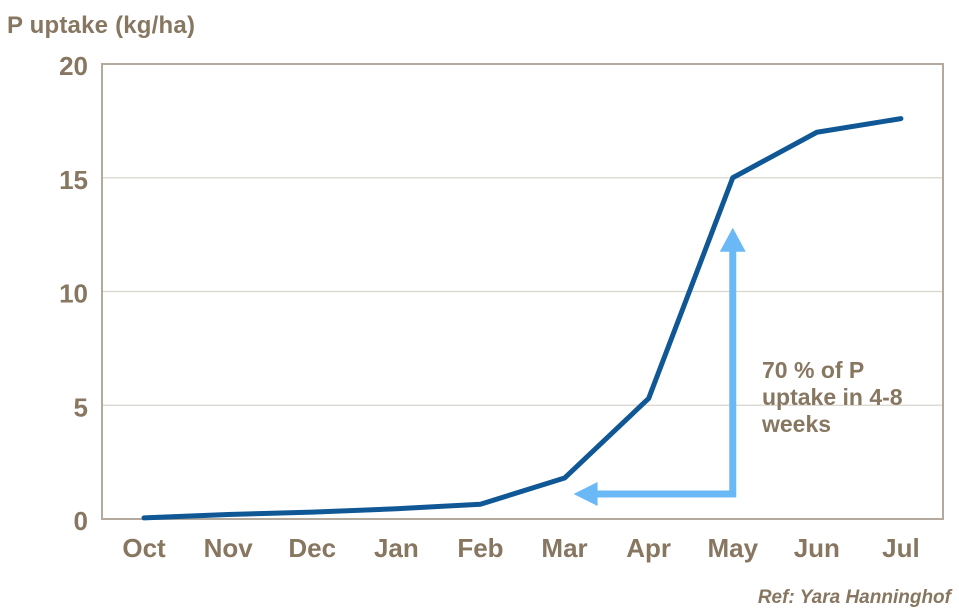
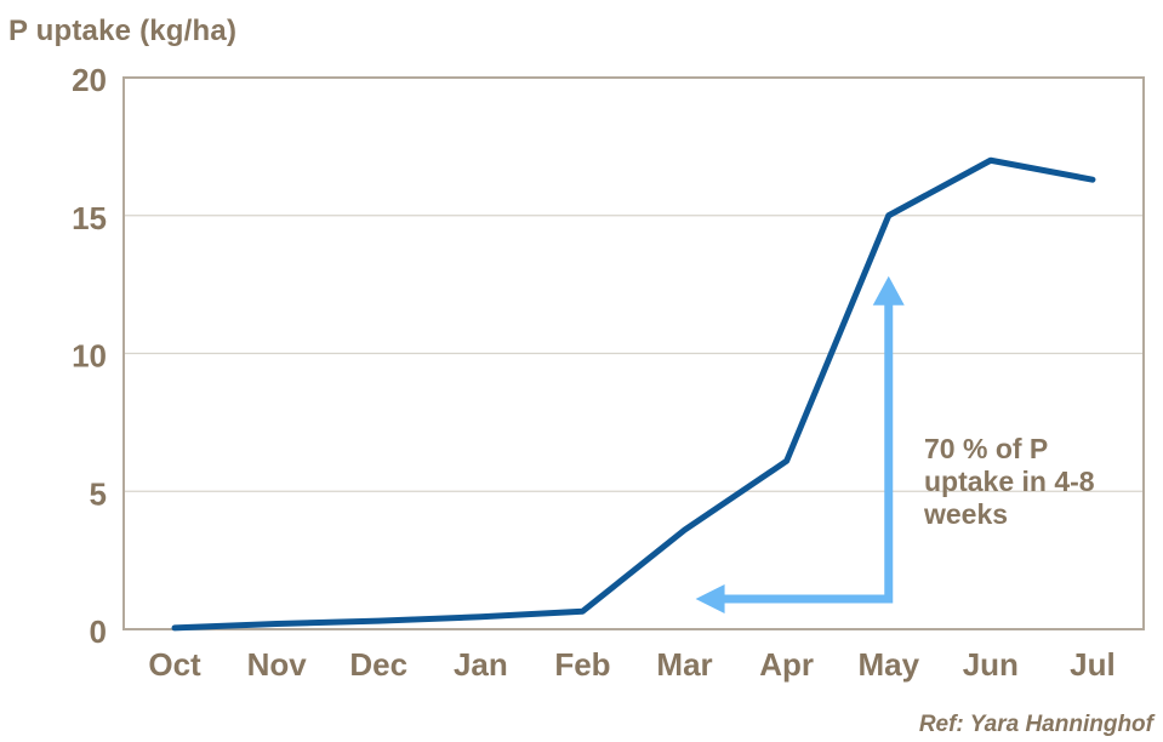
Mar: 1.8 -> 3.6
Apr: 5.3 -> 6.1
Jul: 17.6 -> 16.3
